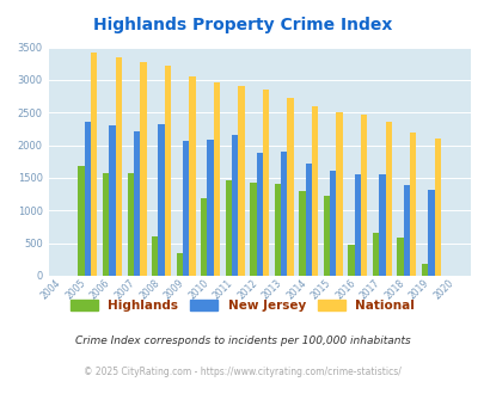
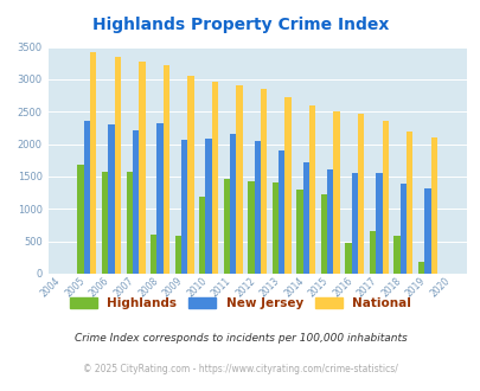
Highlands/2009: 340 -> 590
New Jersey/2012: 1880 -> 2050
